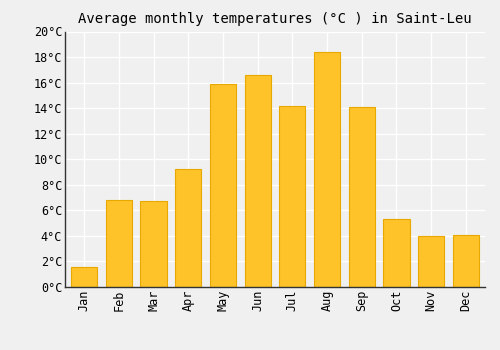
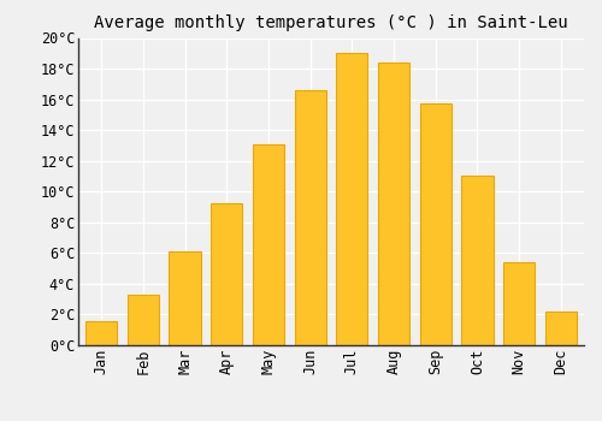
Feb: 6.8°C -> 3.3°C
Mar: 6.7°C -> 6.1°C
May: 15.9°C -> 13.1°C
Jul: 14.2°C -> 19.0°C
Sep: 14.1°C -> 15.7°C
Oct: 5.3°C -> 11.0°C
Nov: 4.0°C -> 5.4°C
Dec: 4.1°C -> 2.2°C
